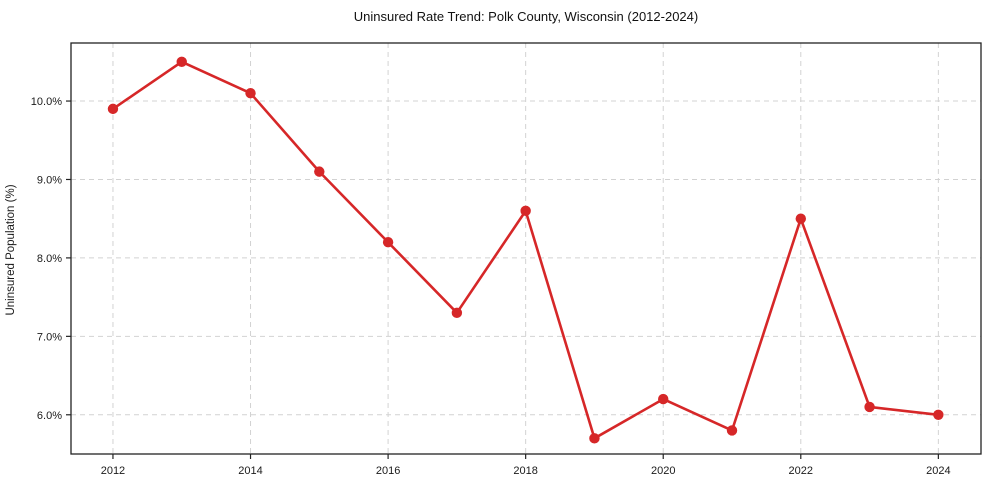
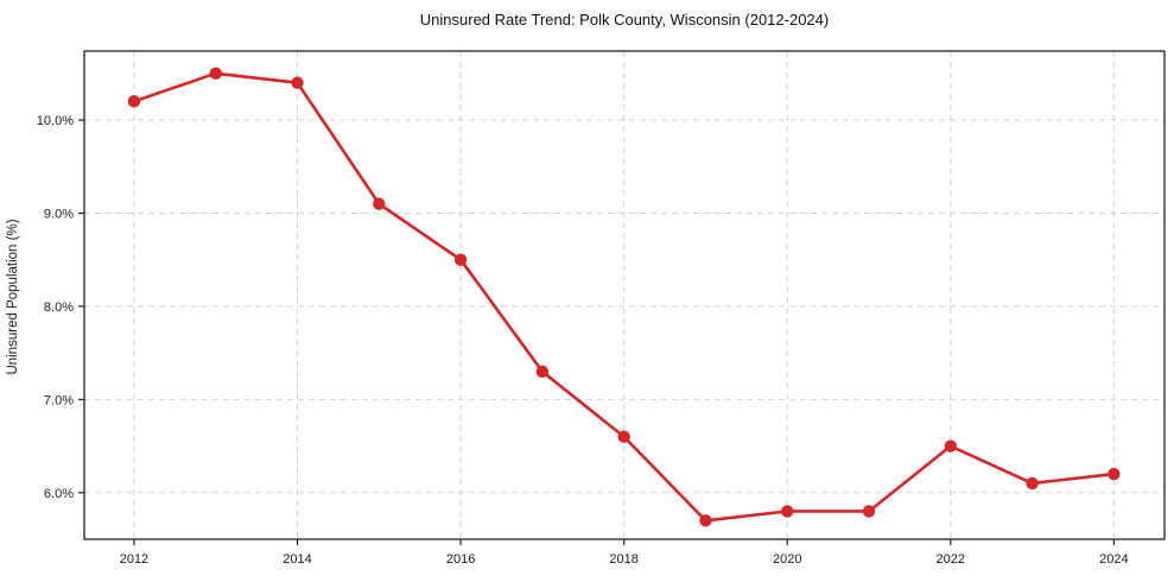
2012: 9.9% -> 10.2%
2014: 10.1% -> 10.4%
2016: 8.2% -> 8.5%
2018: 8.6% -> 6.6%
2020: 6.2% -> 5.8%
2022: 8.5% -> 6.5%
2024: 6.0% -> 6.2%
